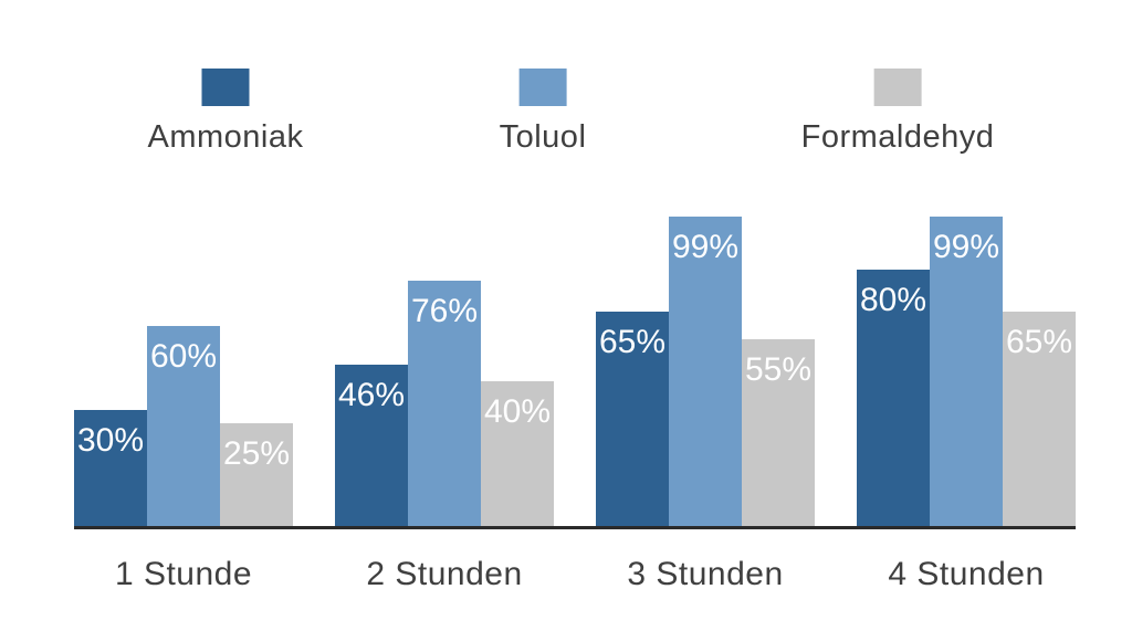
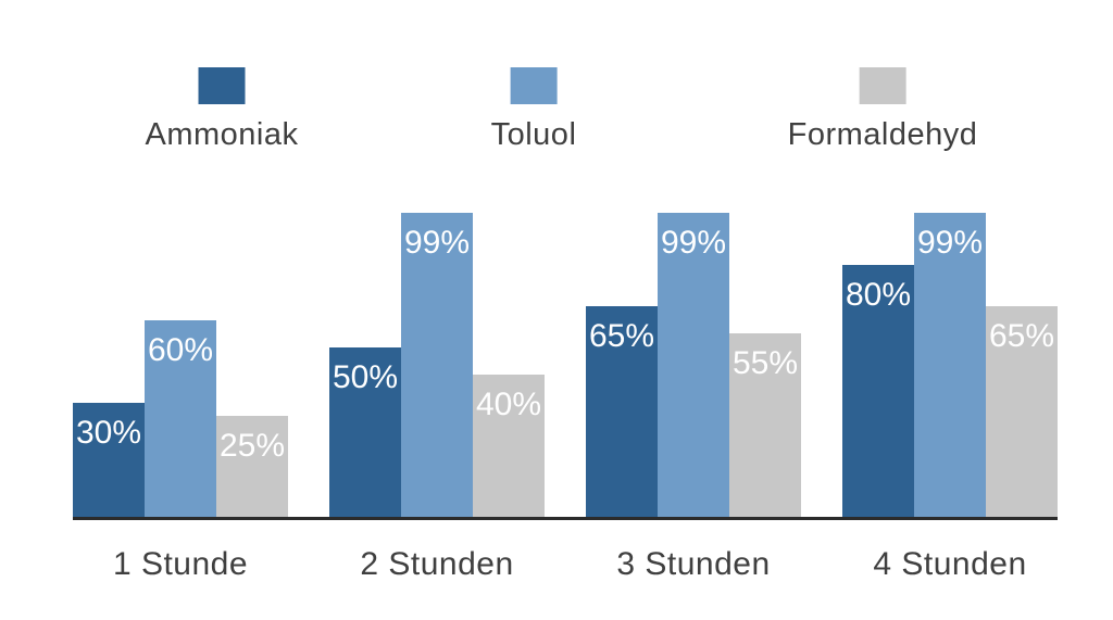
Ammoniak/2 Stunden: 46% -> 50%
Toluol/2 Stunden: 76% -> 99%
